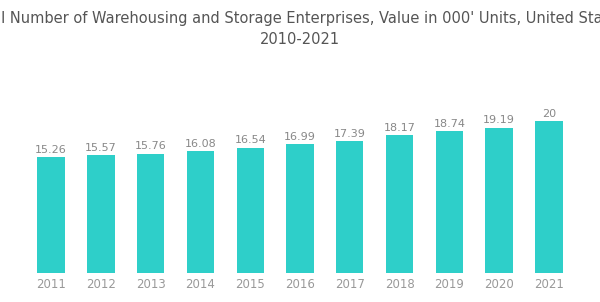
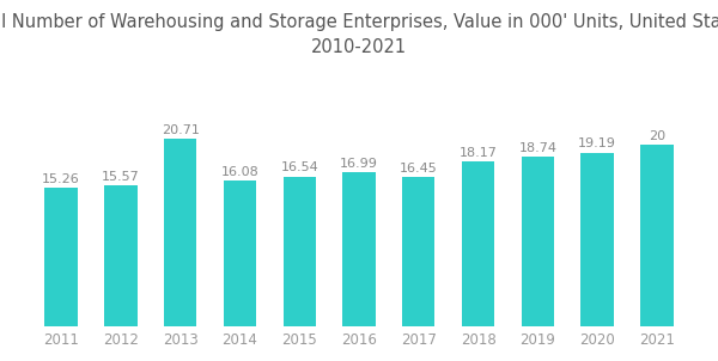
2013: 15.76 -> 20.71
2017: 17.39 -> 16.45
